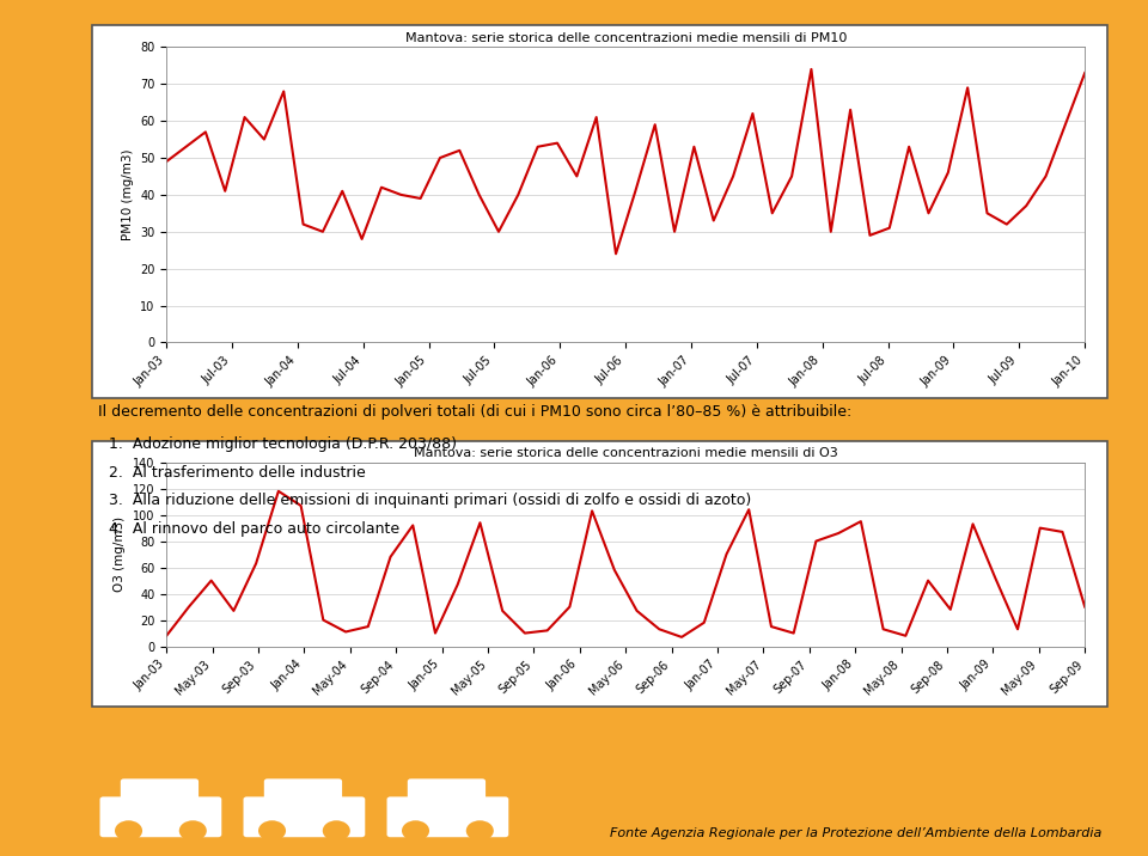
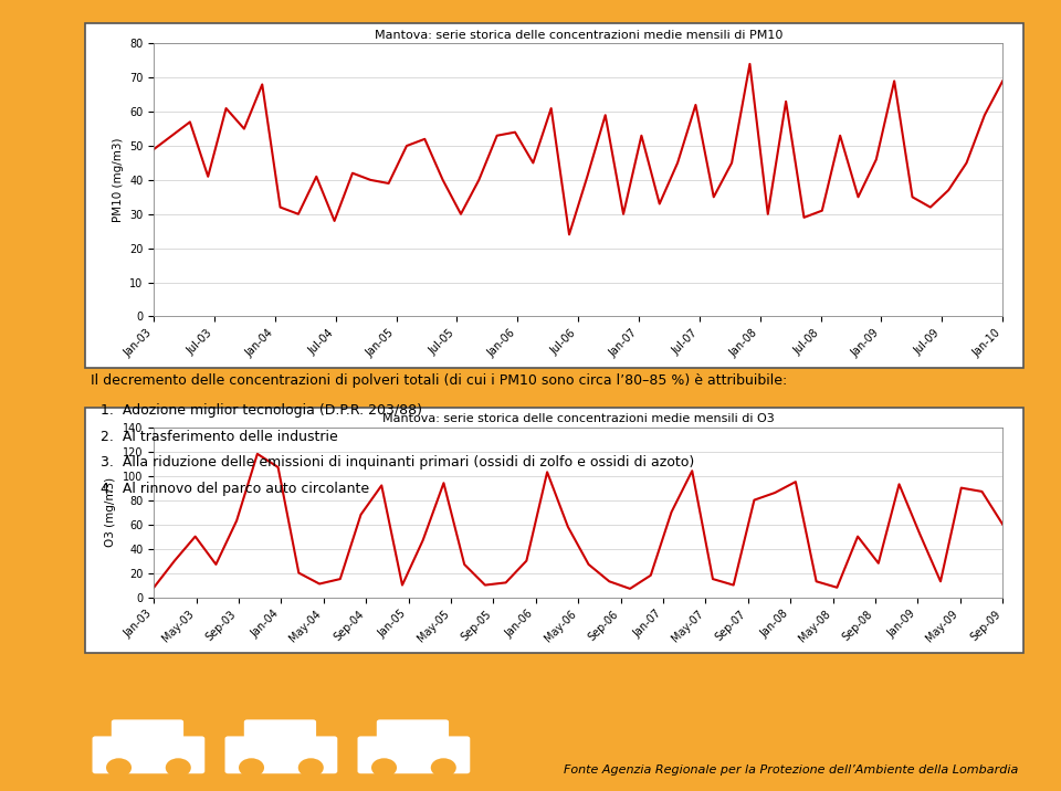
Jan-10: 73 -> 69
Sep-09: 30 -> 60
